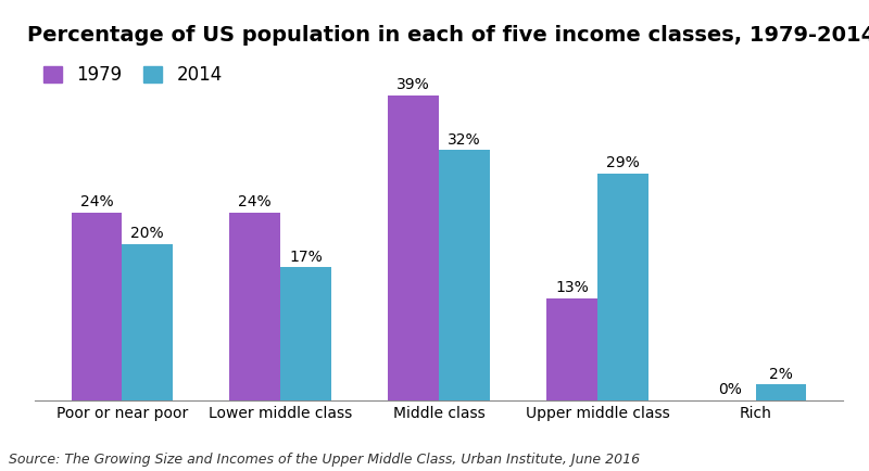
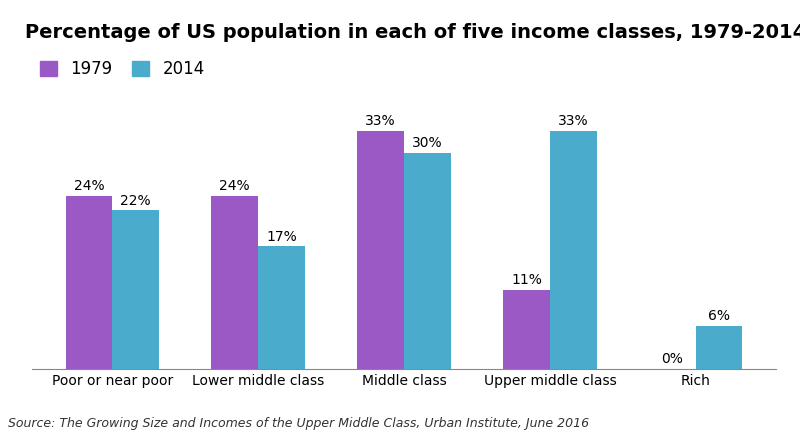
2014/Poor or near poor: 20% -> 22%
1979/Middle class: 39% -> 33%
2014/Middle class: 32% -> 30%
1979/Upper middle class: 13% -> 11%
2014/Upper middle class: 29% -> 33%
2014/Rich: 2% -> 6%
